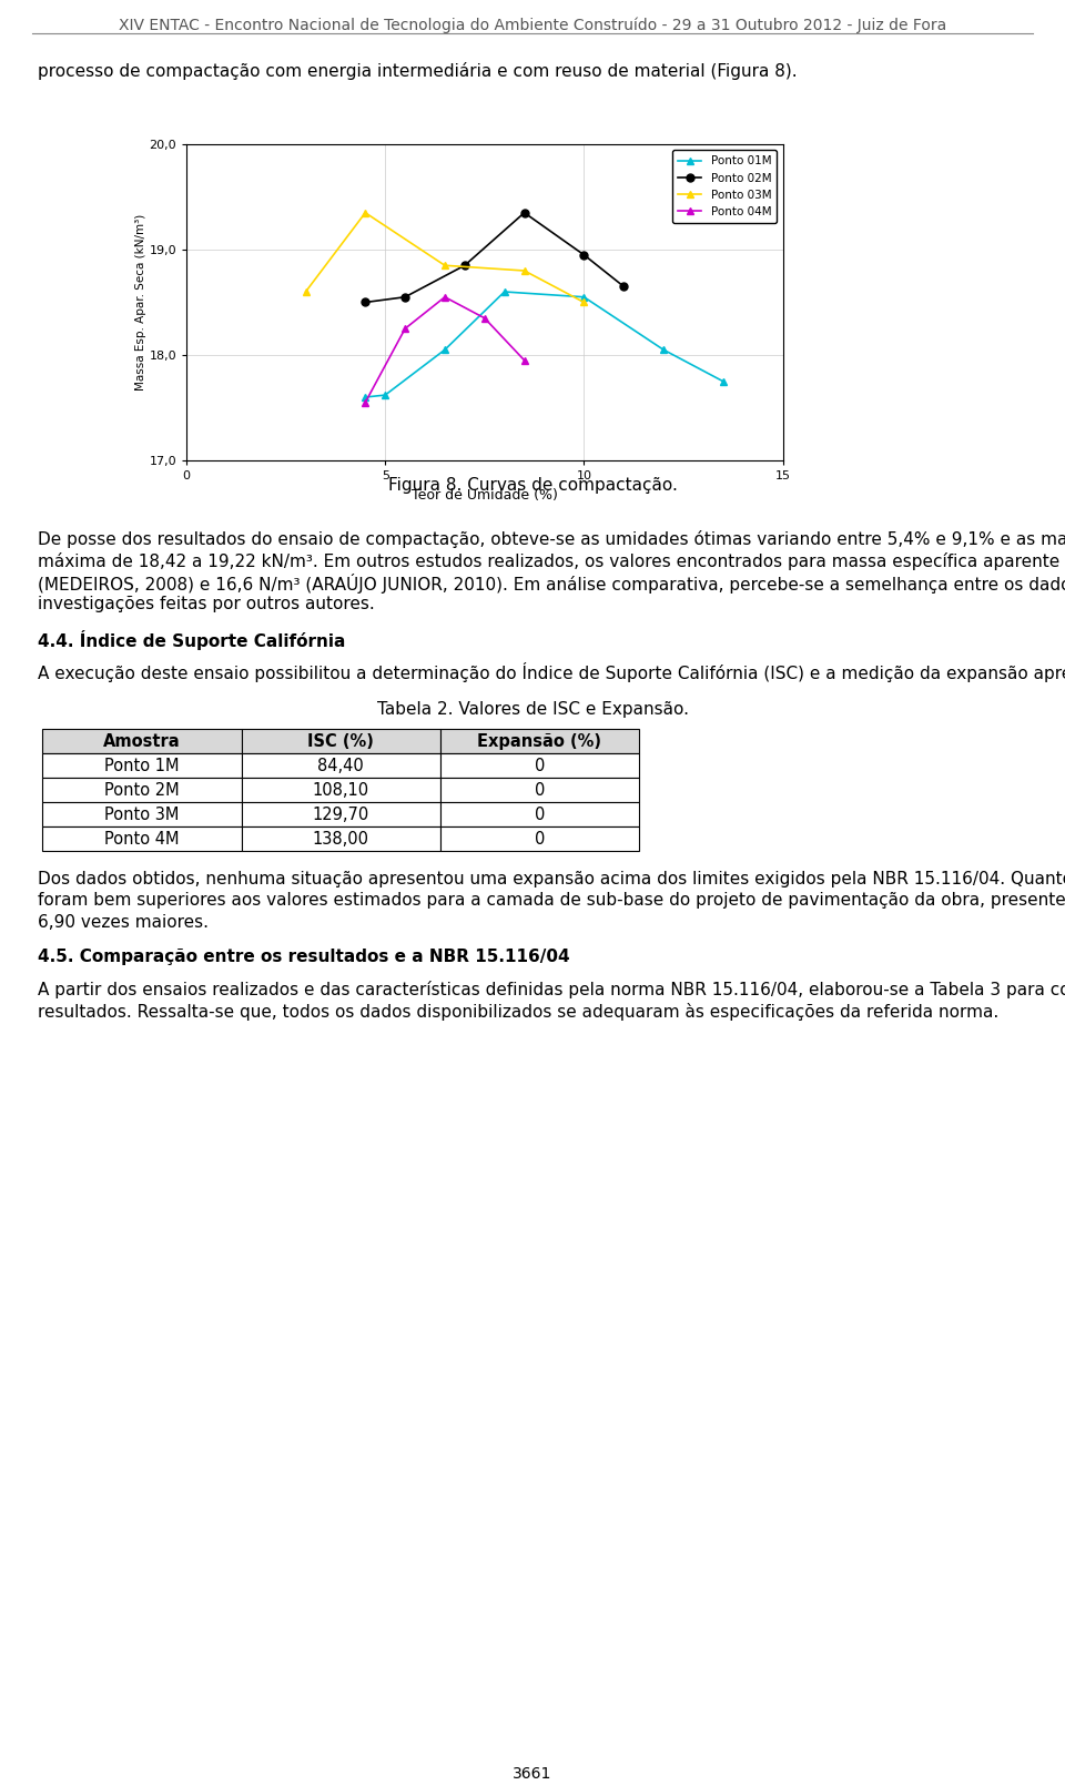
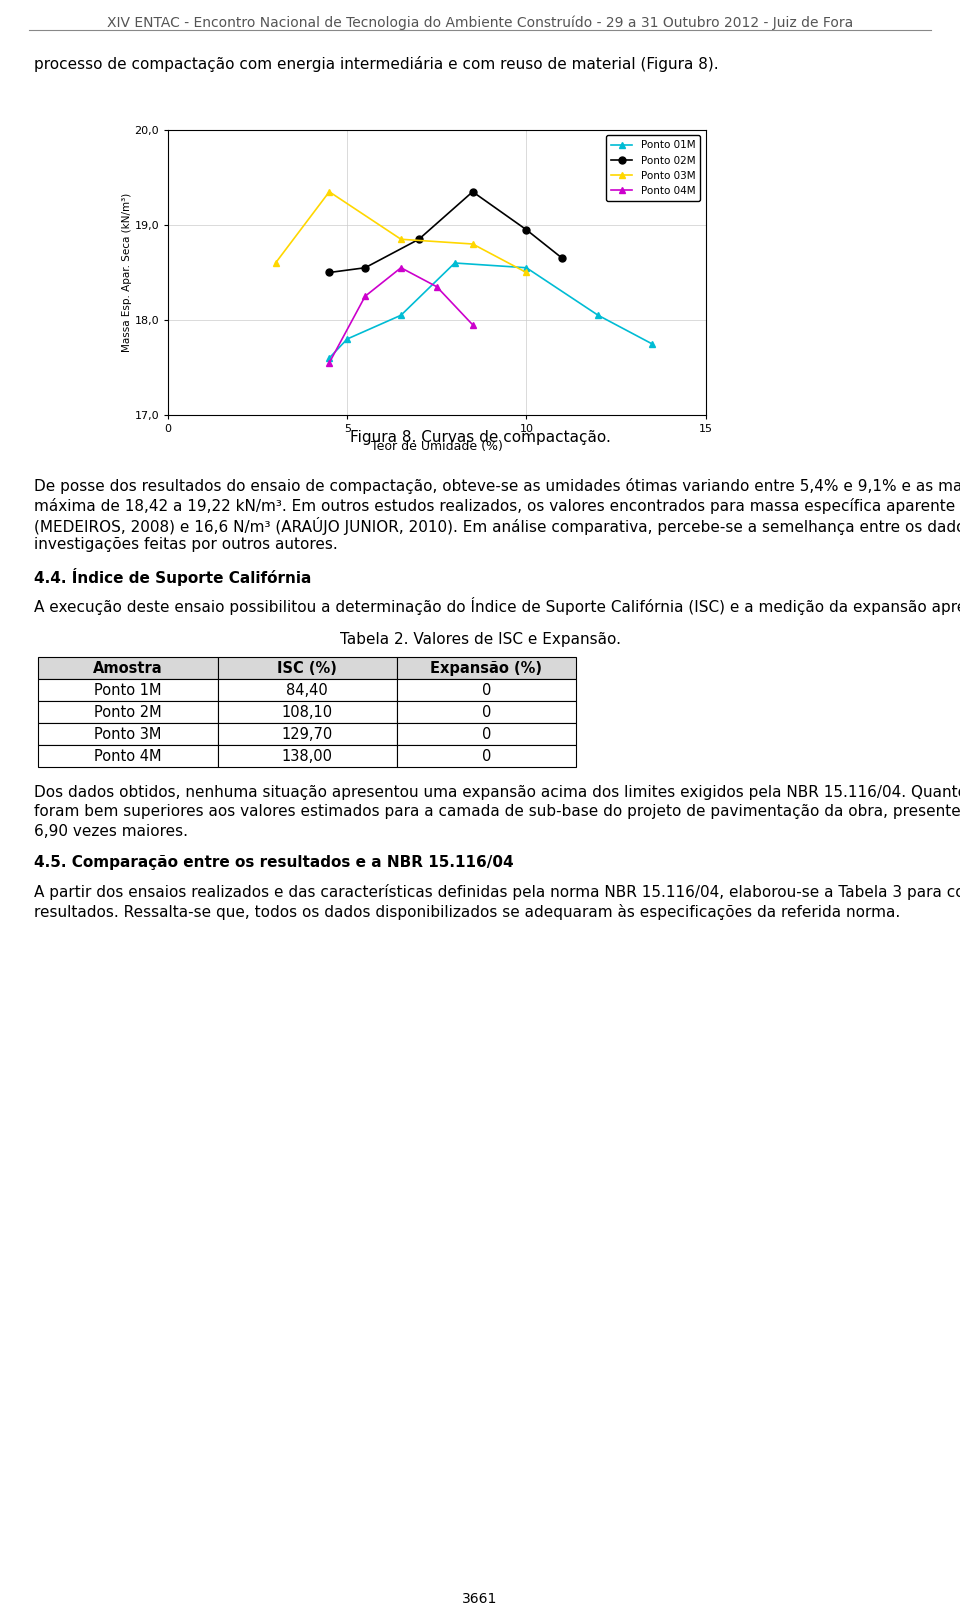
Ponto 01M/5: 17,62 -> 17,80
